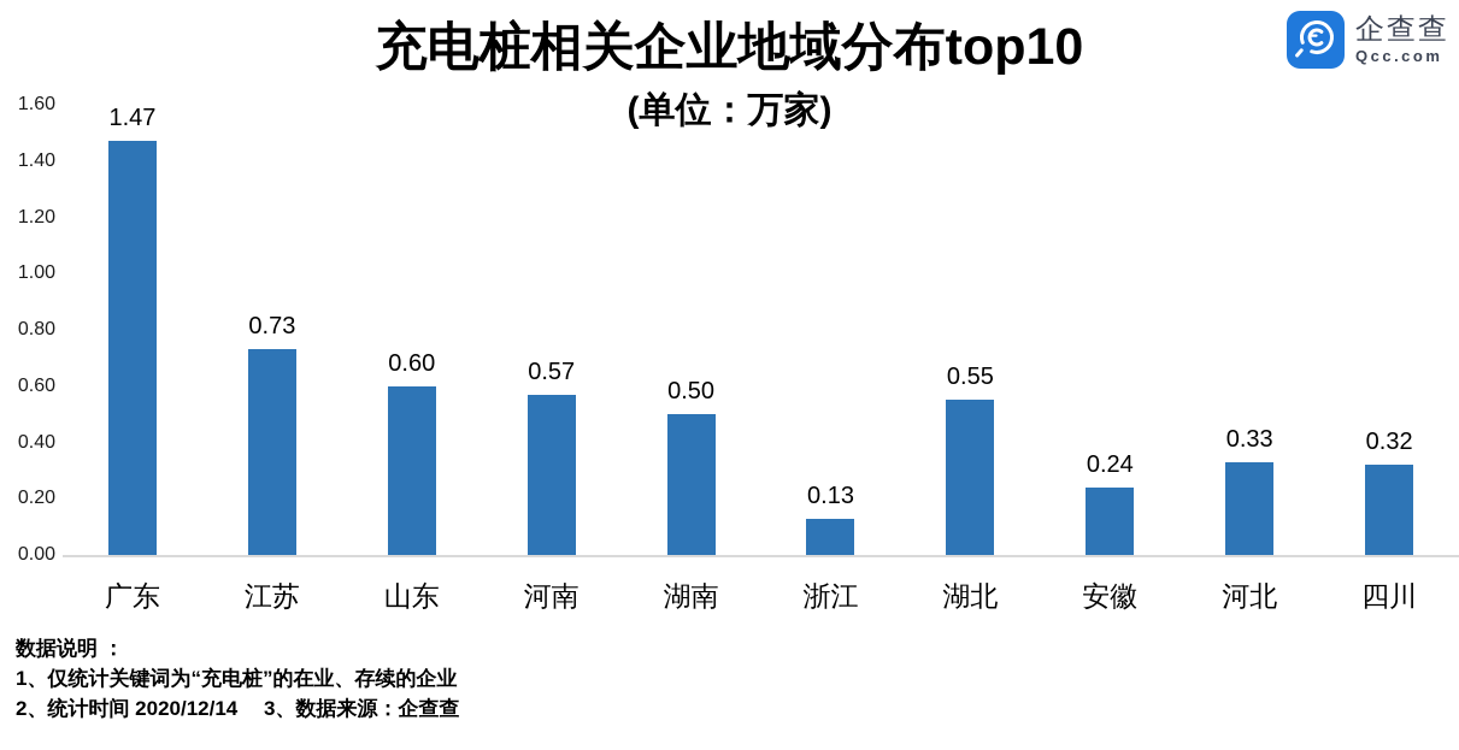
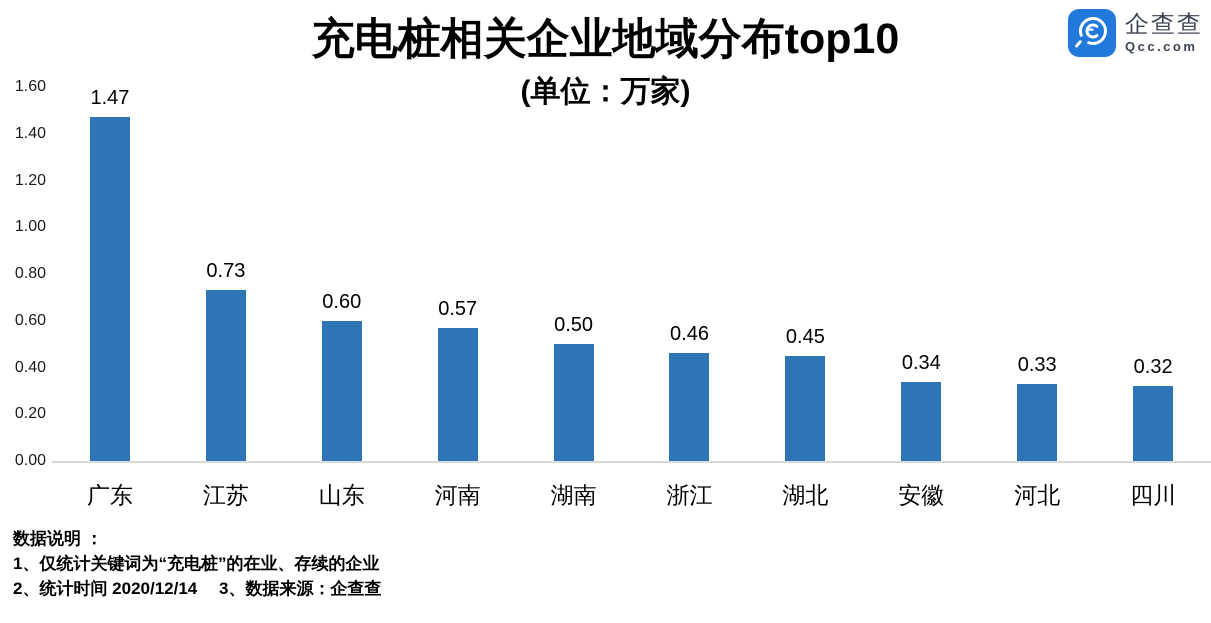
浙江: 0.13 -> 0.46
湖北: 0.55 -> 0.45
安徽: 0.24 -> 0.34
